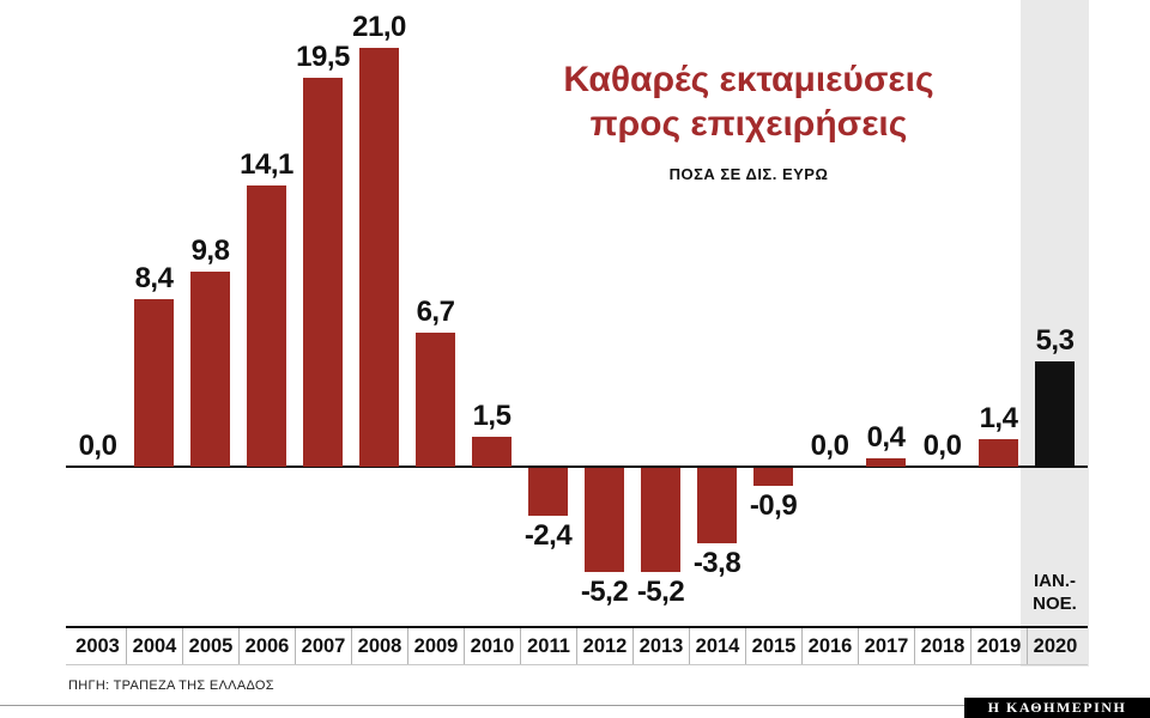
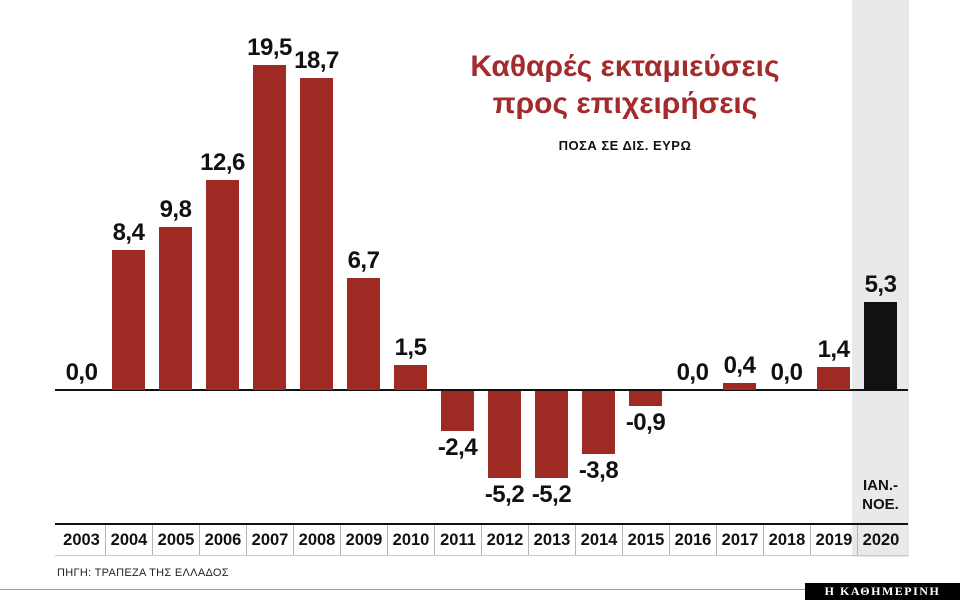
2006: 14,1 -> 12,6
2008: 21,0 -> 18,7
